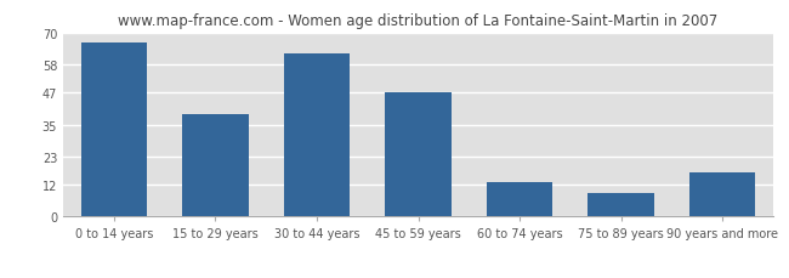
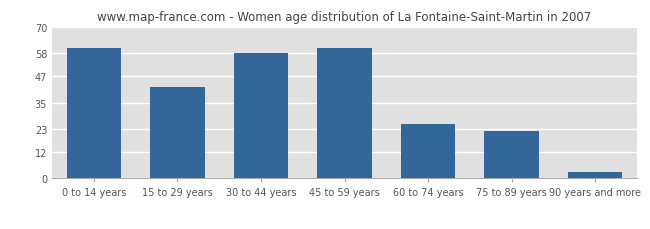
0 to 14 years: 66 -> 60
15 to 29 years: 39 -> 42
30 to 44 years: 62 -> 58
45 to 59 years: 47 -> 60
60 to 74 years: 13 -> 25
75 to 89 years: 9 -> 22
90 years and more: 17 -> 3
